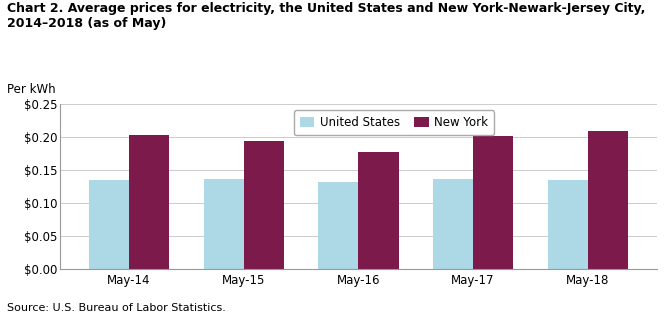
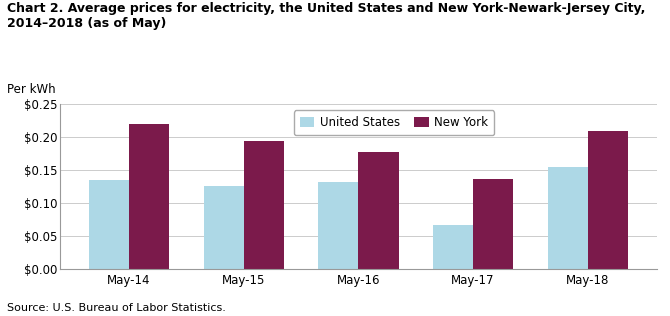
New York/May-14: $0.204 -> $0.220
United States/May-15: $0.136 -> $0.126
United States/May-17: $0.136 -> $0.066
New York/May-17: $0.201 -> $0.136
United States/May-18: $0.135 -> $0.154
